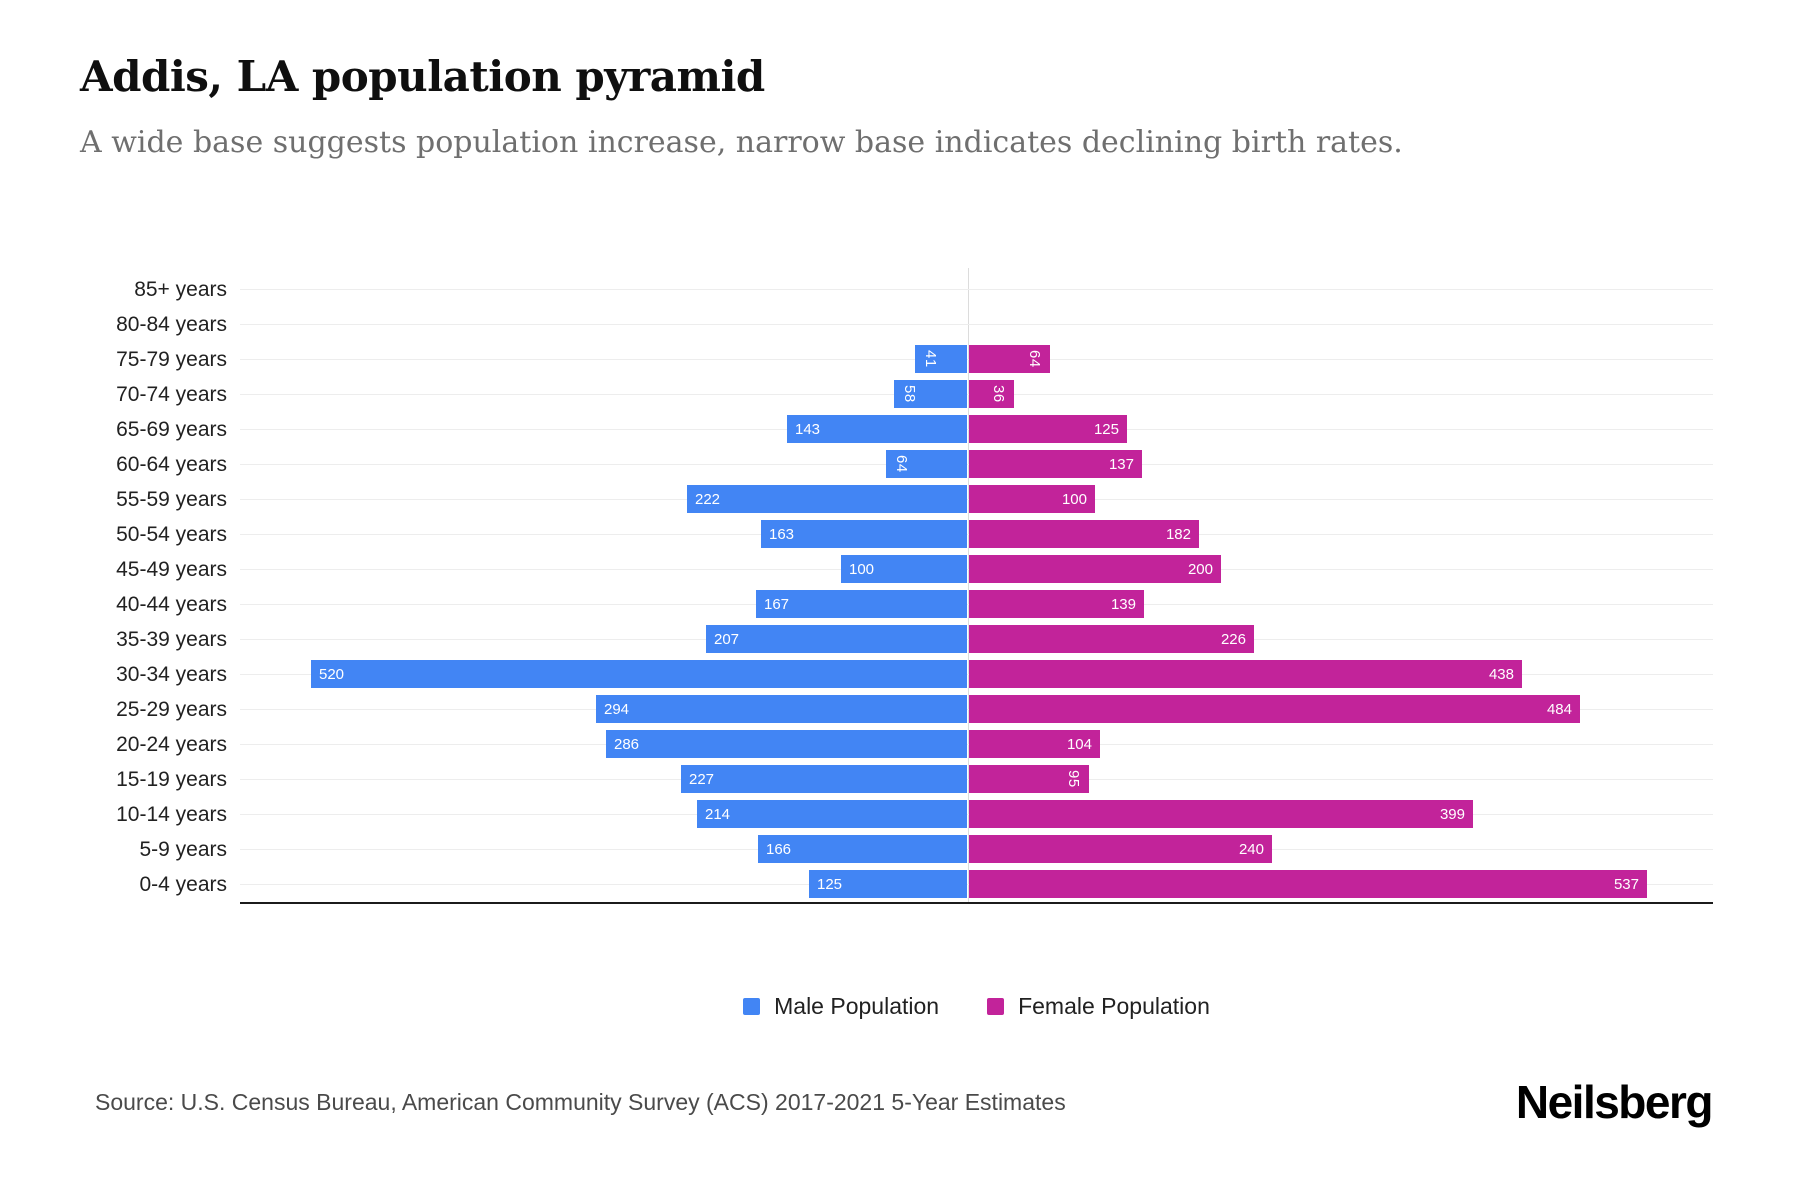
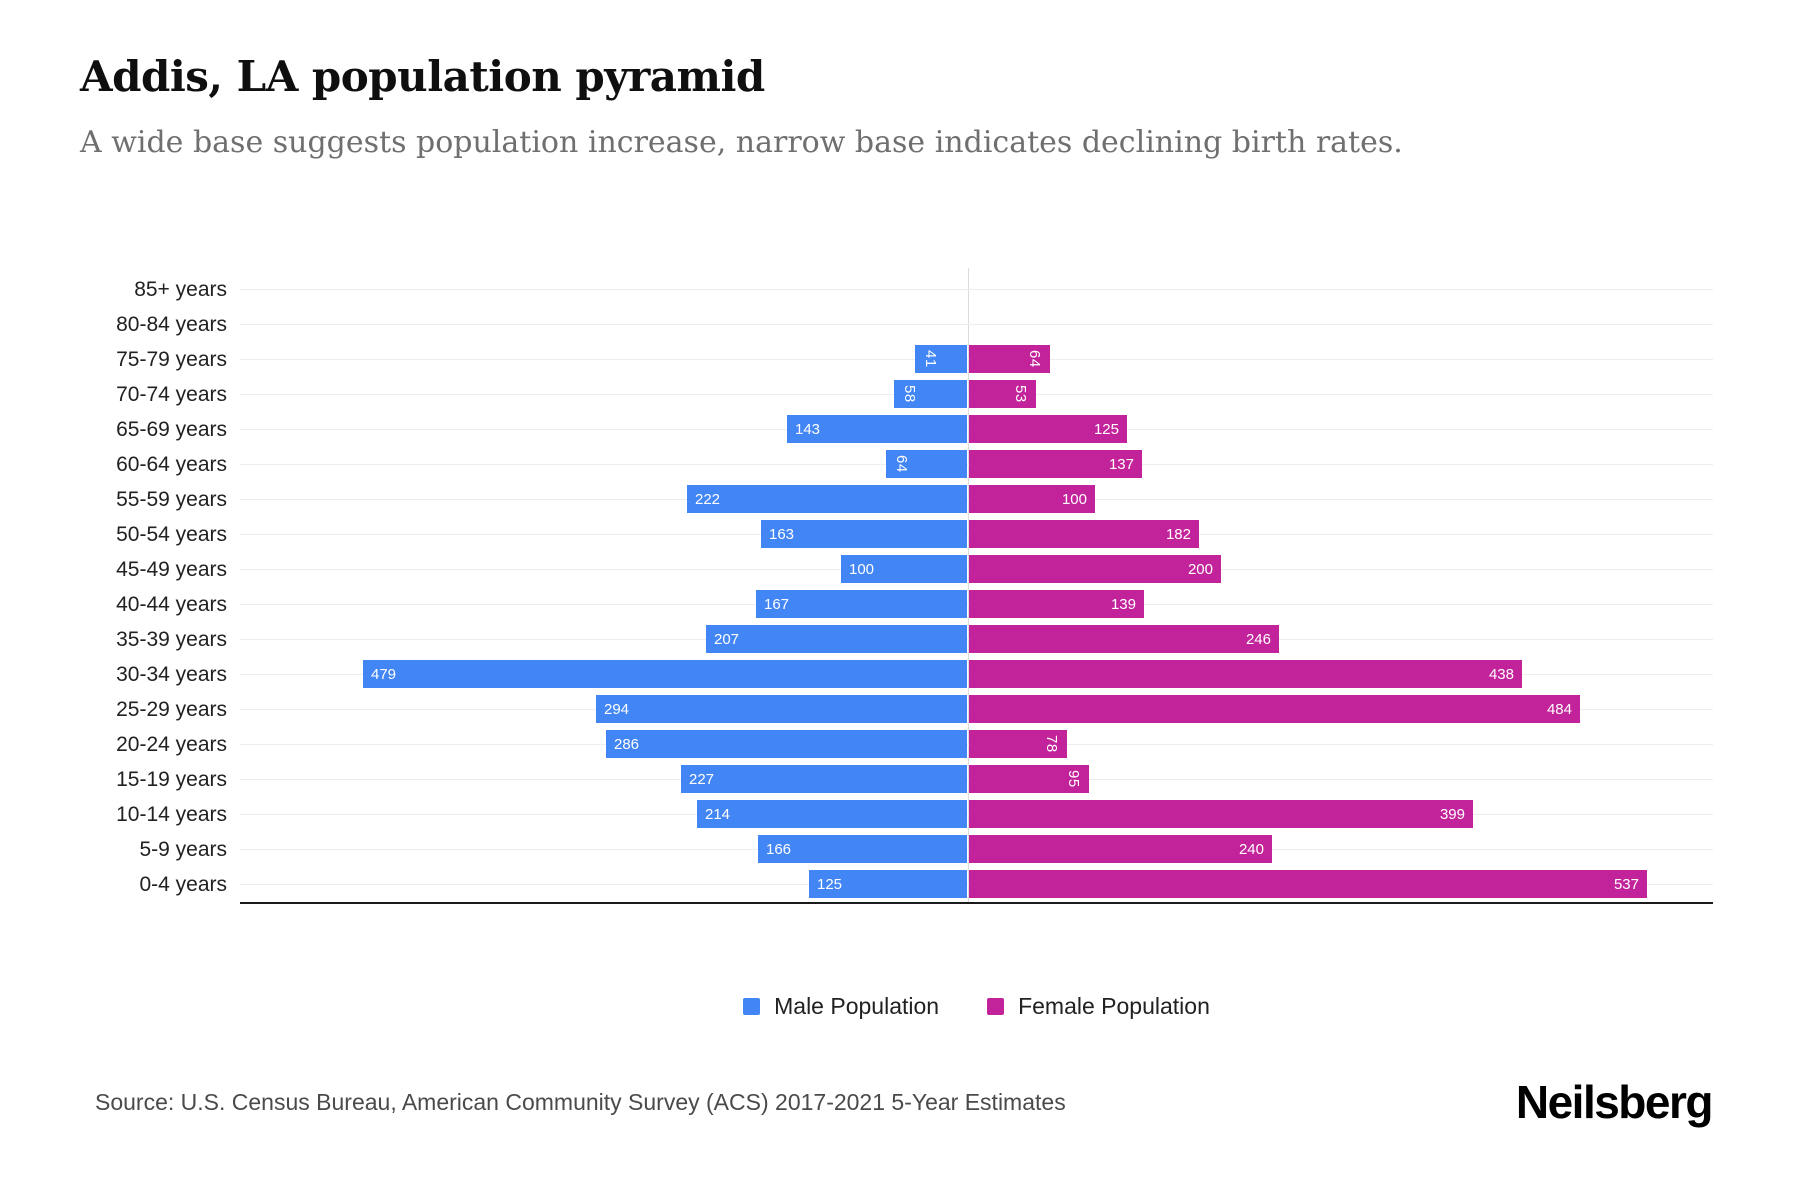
Female Population/70-74 years: 36 -> 53
Female Population/35-39 years: 226 -> 246
Male Population/30-34 years: 520 -> 479
Female Population/20-24 years: 104 -> 78
